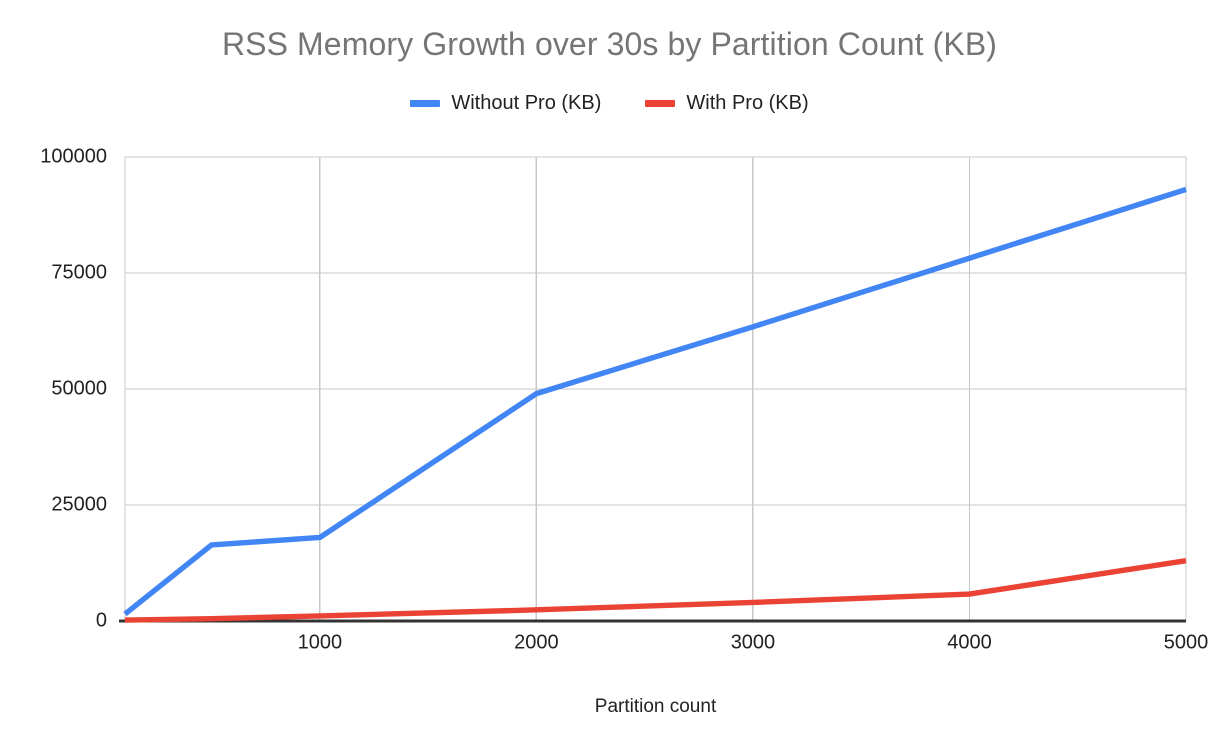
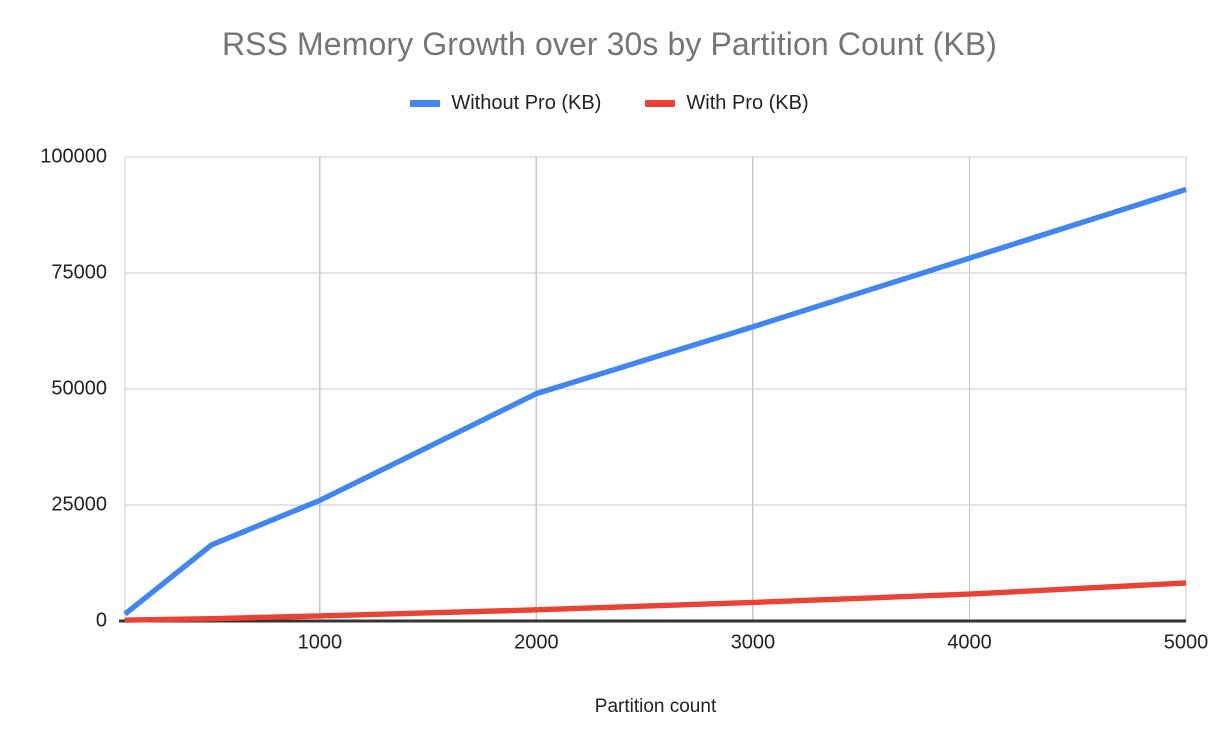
Without Pro (KB)/1000: 18000 -> 26000
With Pro (KB)/5000: 13000 -> 8000
